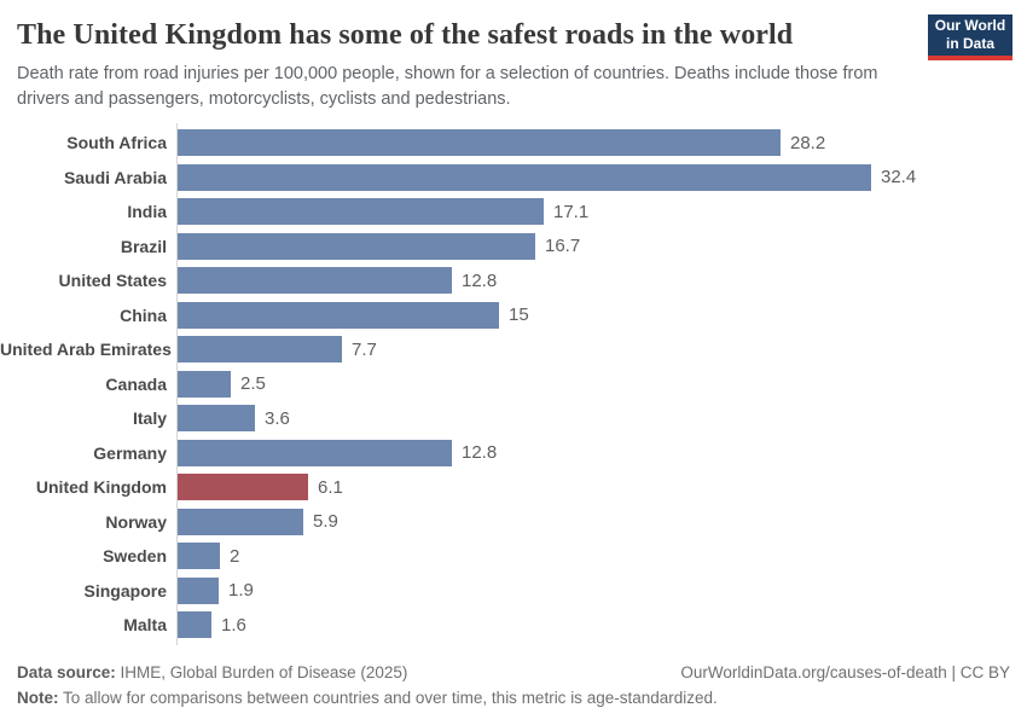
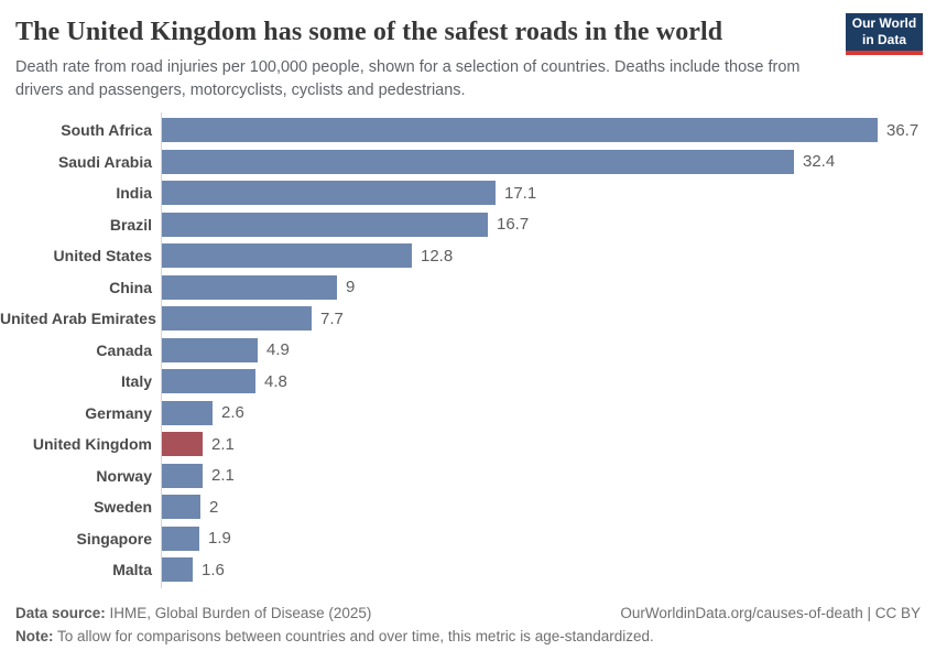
South Africa: 28.2 -> 36.7
China: 15 -> 9
Canada: 2.5 -> 4.9
Italy: 3.6 -> 4.8
Germany: 12.8 -> 2.6
United Kingdom: 6.1 -> 2.1
Norway: 5.9 -> 2.1
